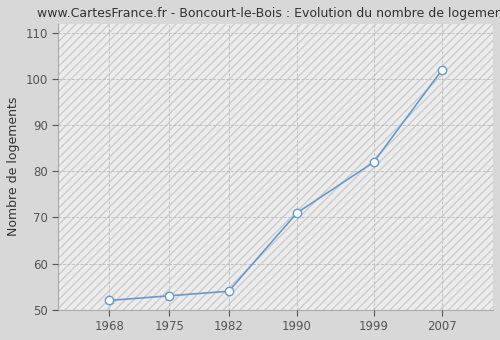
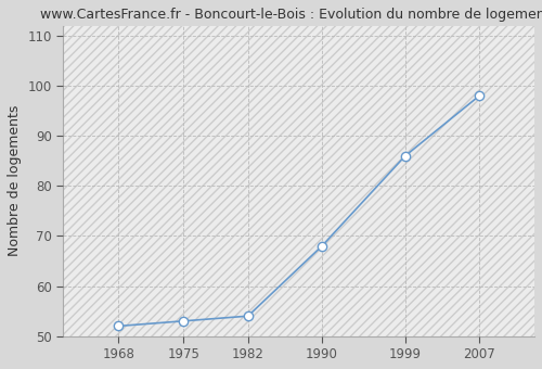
1990: 71 -> 68
1999: 82 -> 86
2007: 102 -> 98
